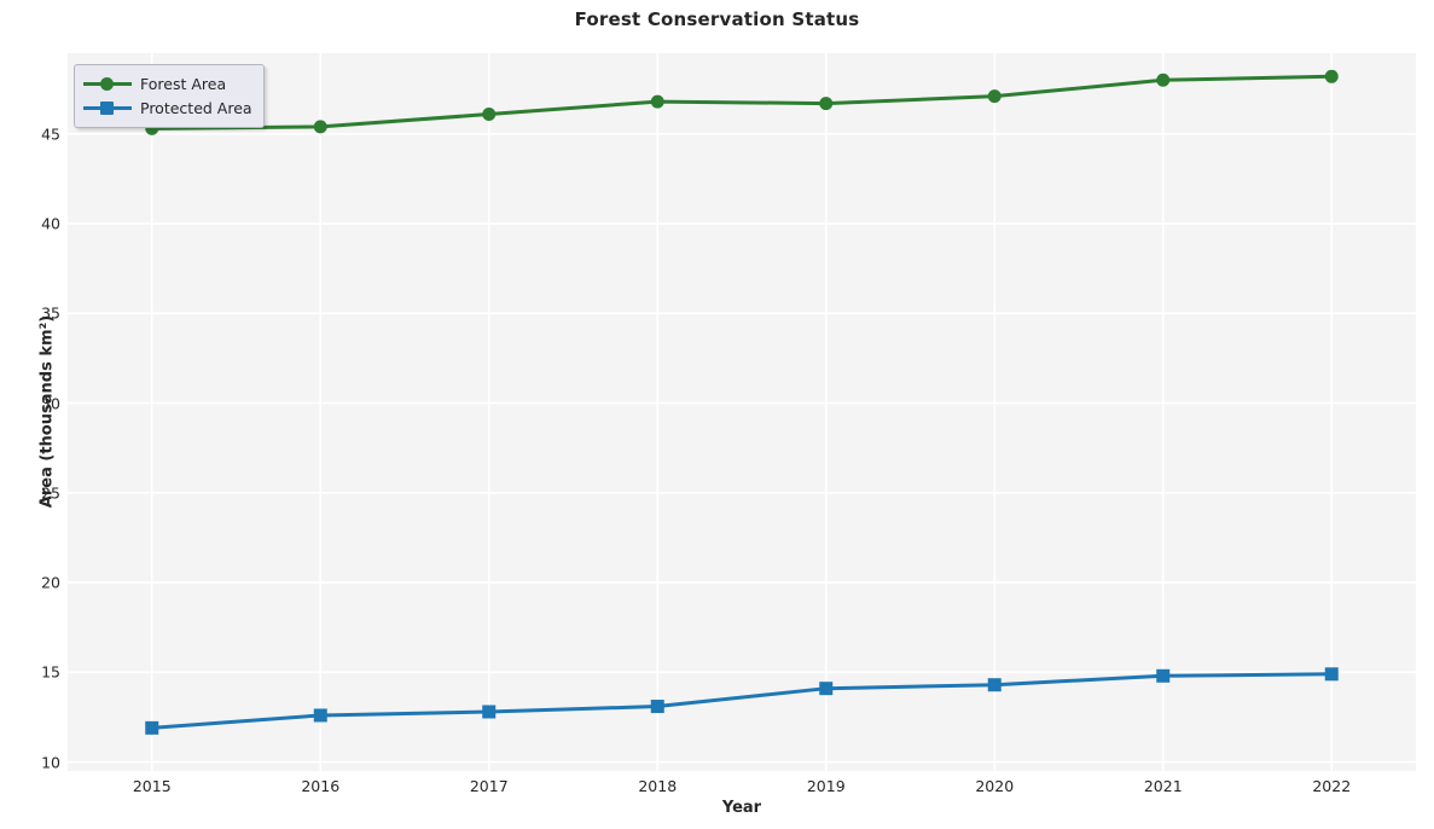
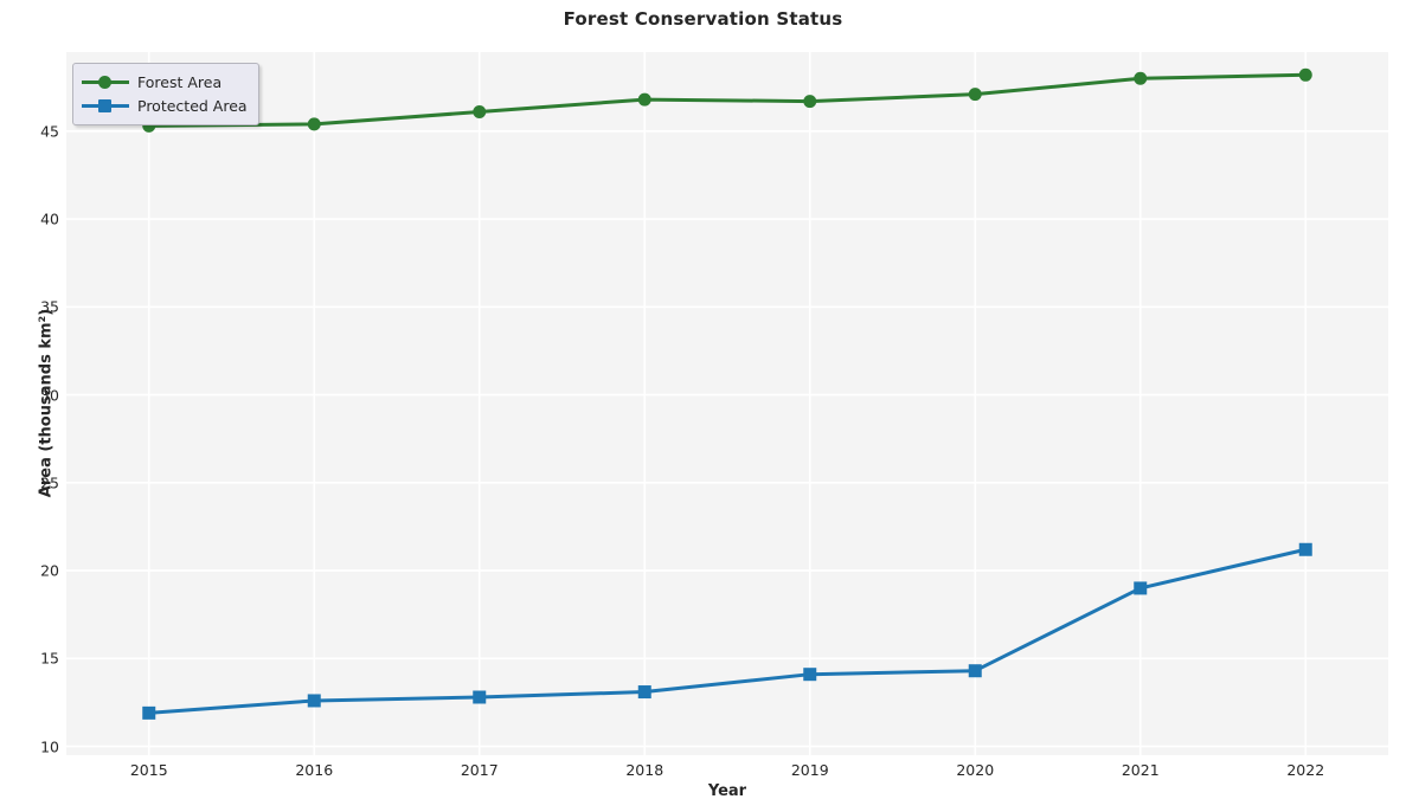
Protected Area/2021: 14.8 -> 19.0
Protected Area/2022: 14.9 -> 21.2
